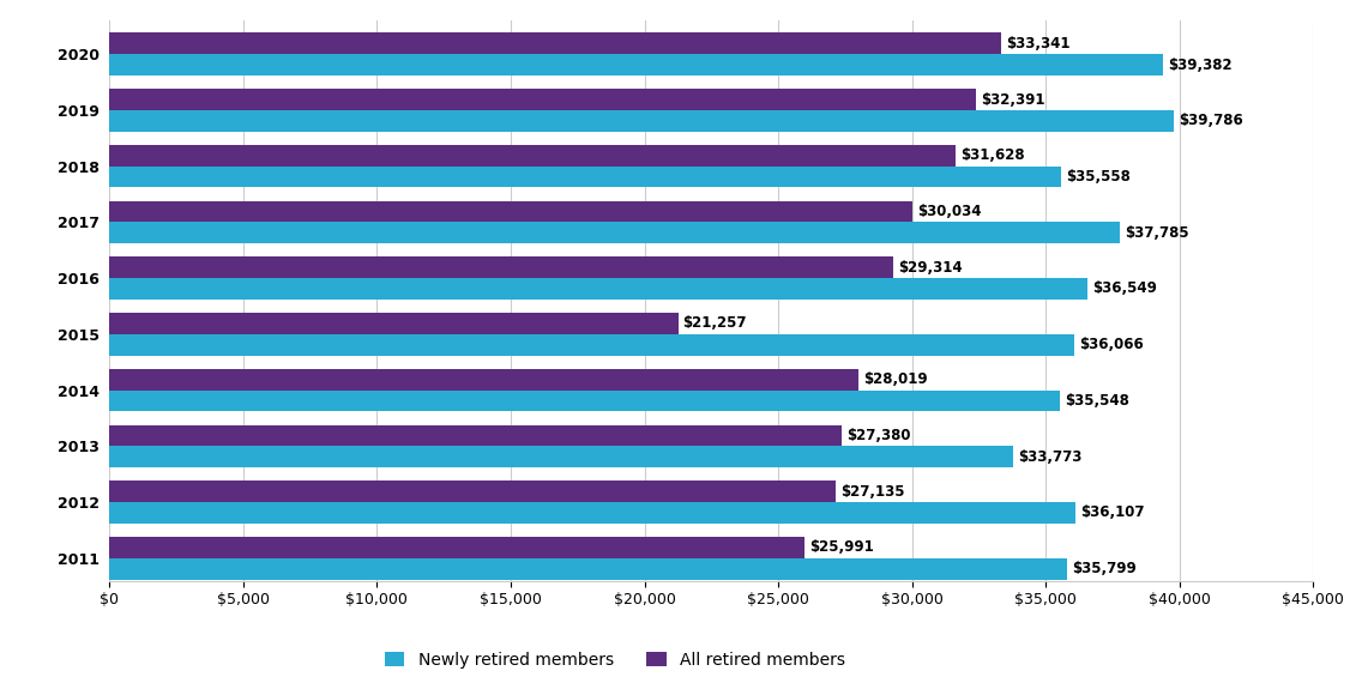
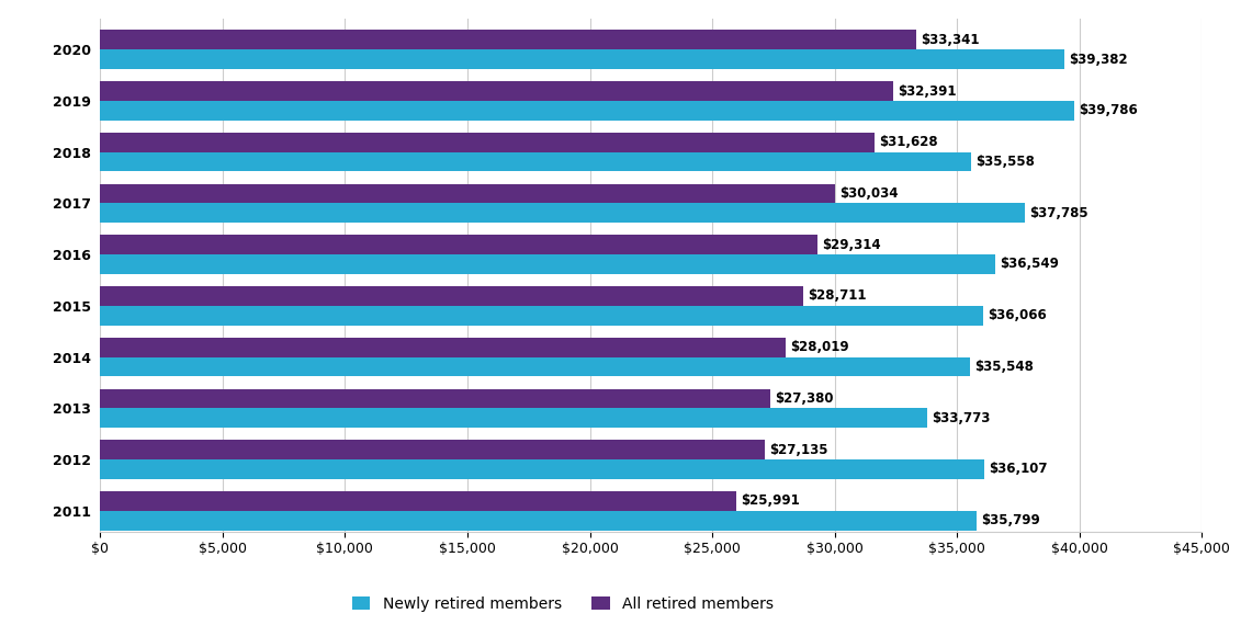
All retired members/2015: $21,257 -> $28,711
